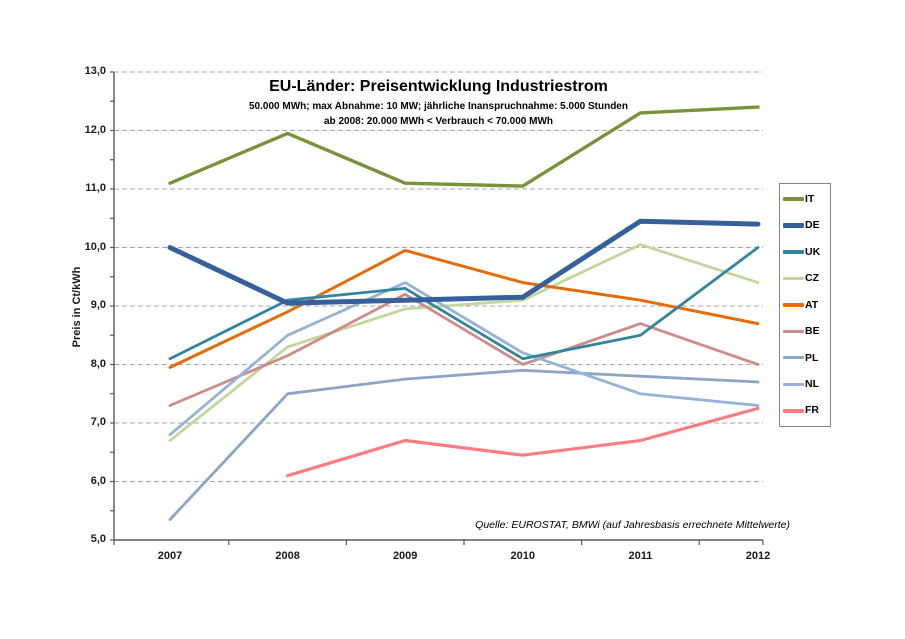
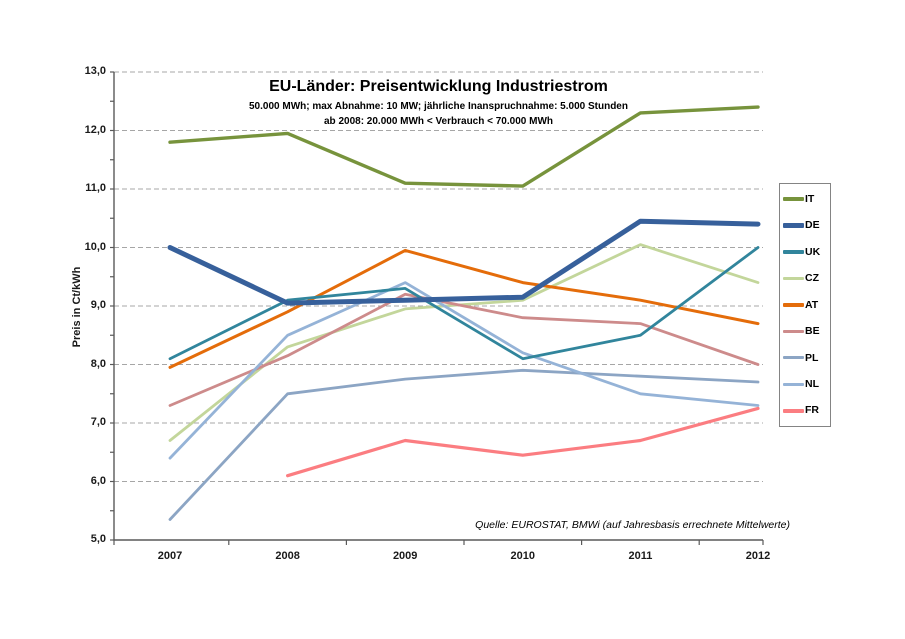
IT/2007: 11,1 -> 11,8
NL/2007: 6,8 -> 6,4
BE/2010: 8,0 -> 8,8
